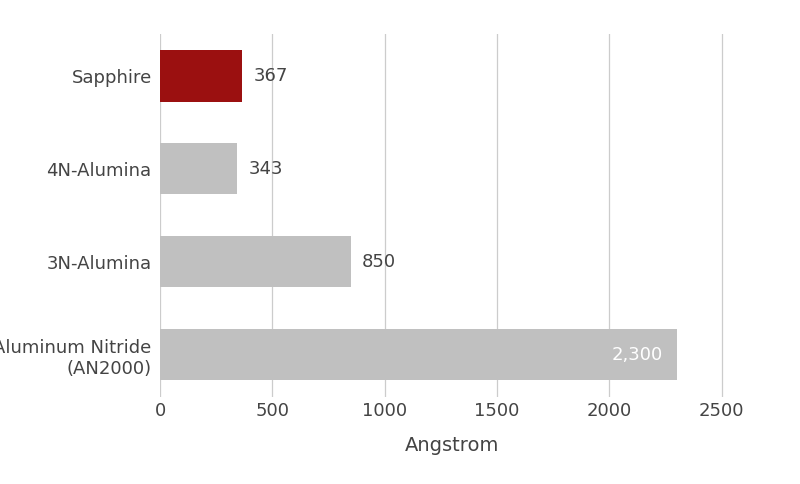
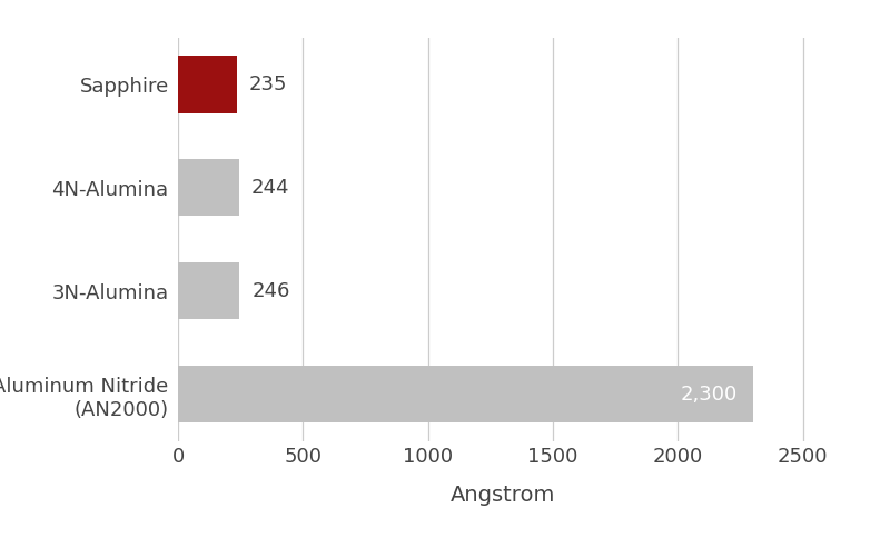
Sapphire: 367 -> 235
4N-Alumina: 343 -> 244
3N-Alumina: 850 -> 246
